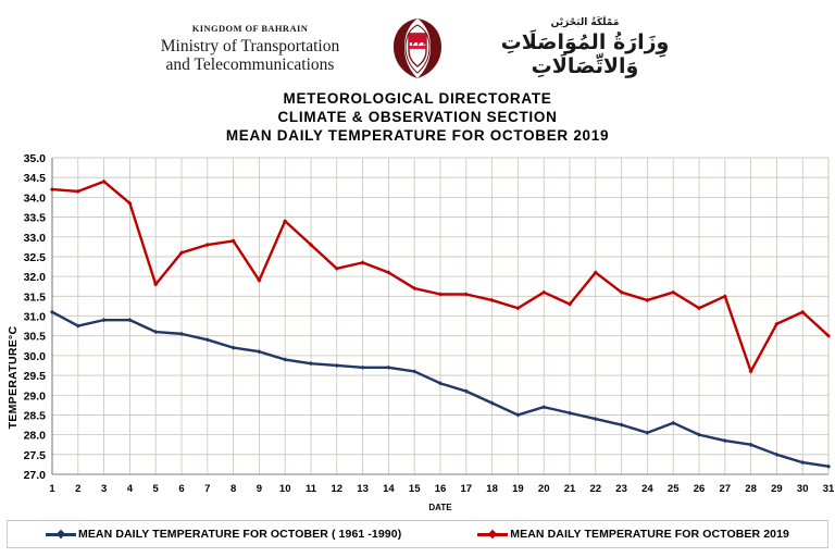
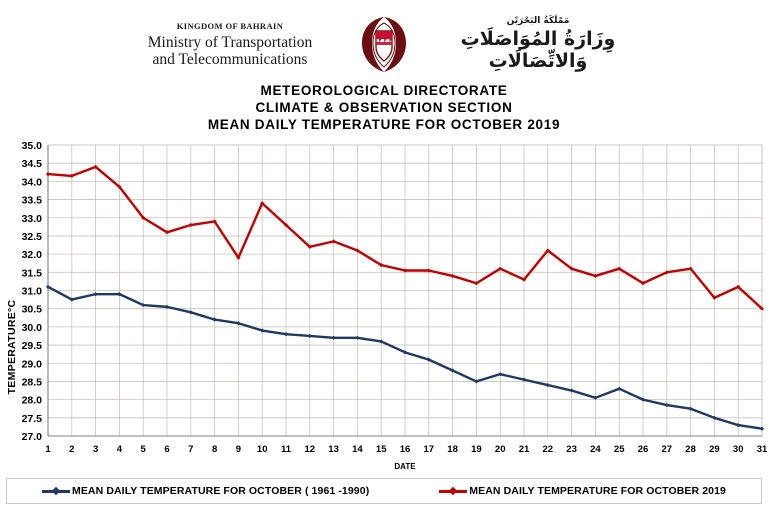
MEAN DAILY TEMPERATURE FOR OCTOBER 2019/5: 31.8 -> 33.0
MEAN DAILY TEMPERATURE FOR OCTOBER 2019/28: 29.6 -> 31.6
